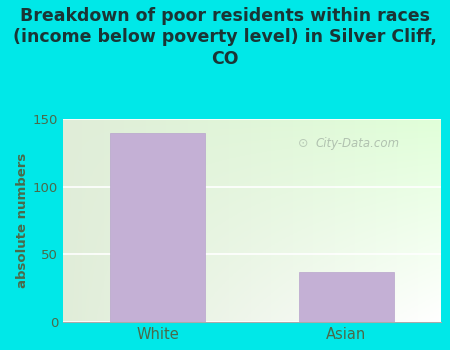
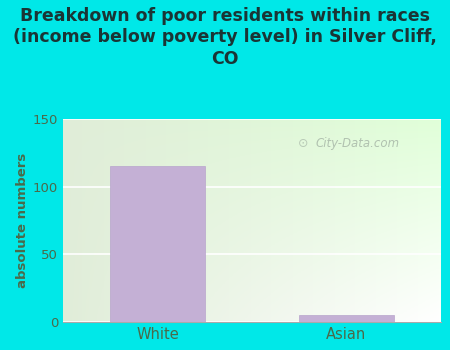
White: 140 -> 115
Asian: 37 -> 5
